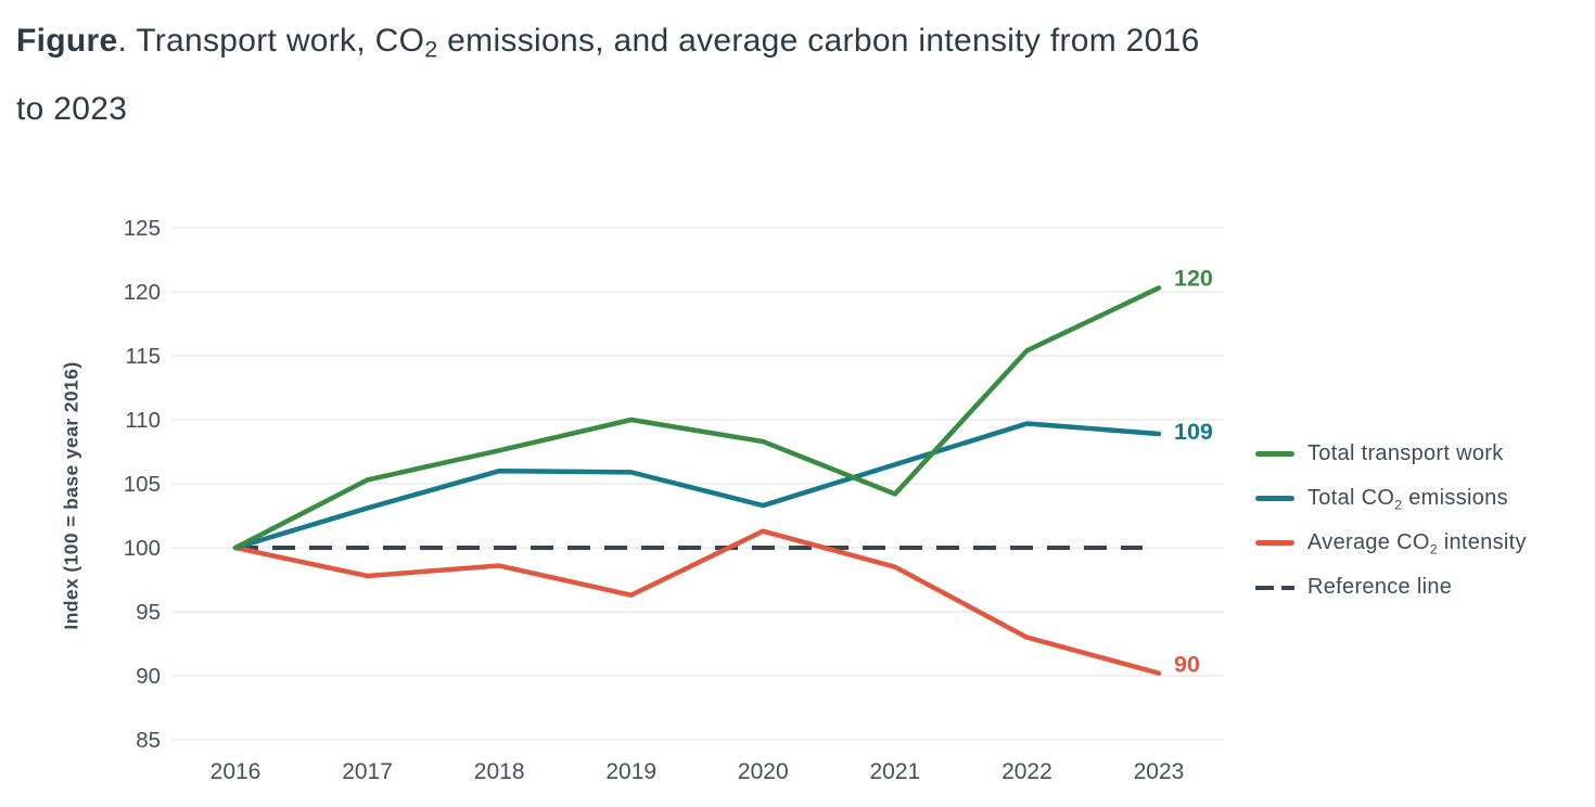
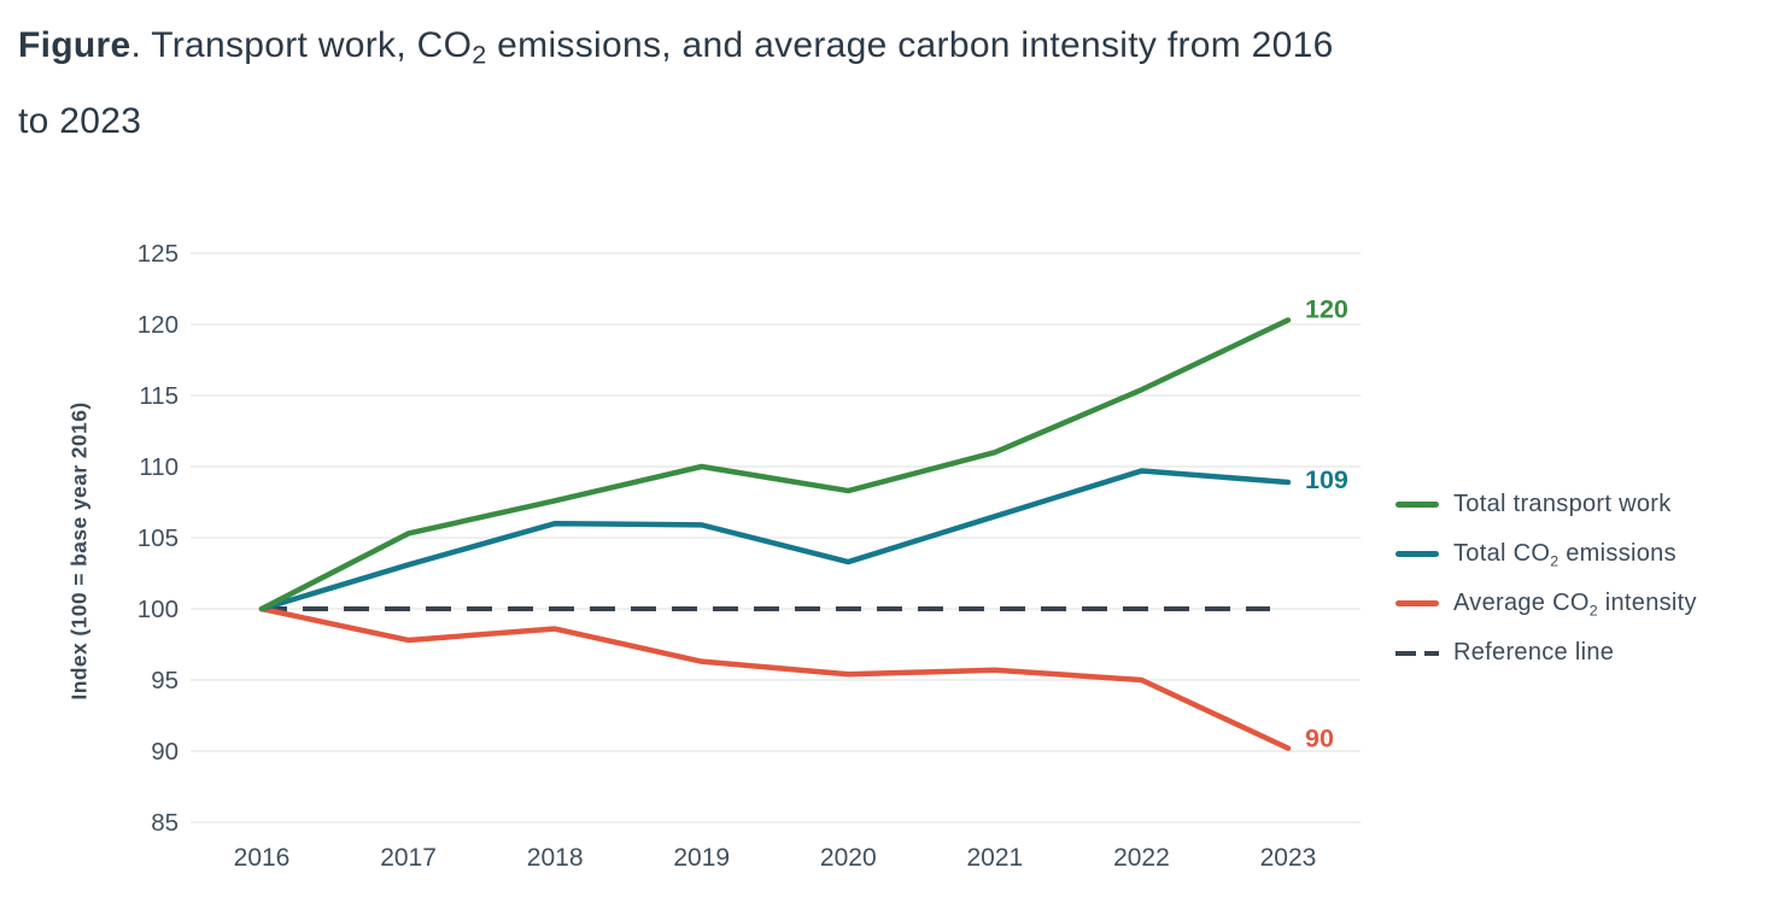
Average CO2 intensity/2020: 101.3 -> 95.4
Total transport work/2021: 104.2 -> 111.0
Average CO2 intensity/2021: 98.5 -> 95.7
Average CO2 intensity/2022: 93.0 -> 95.0
